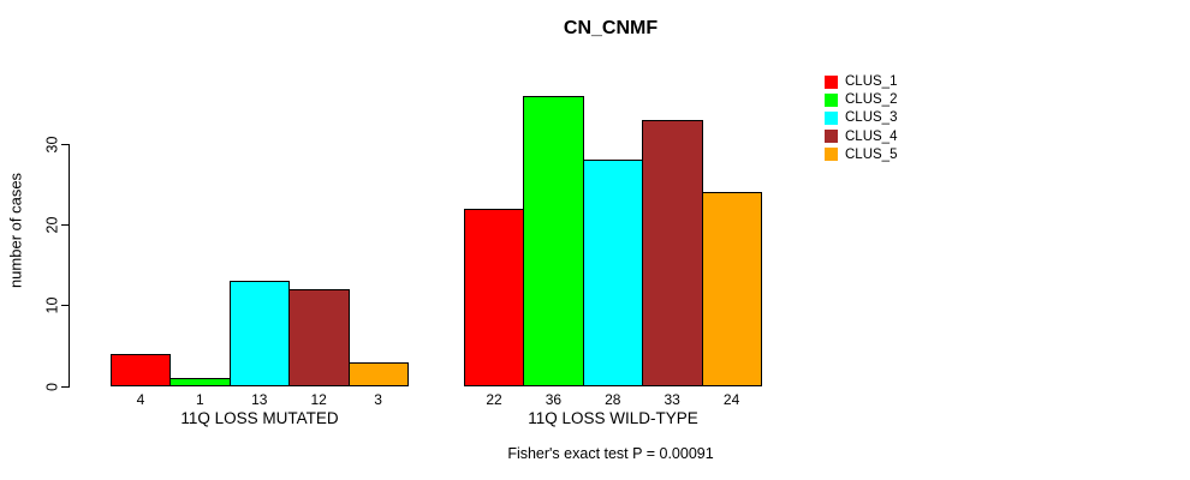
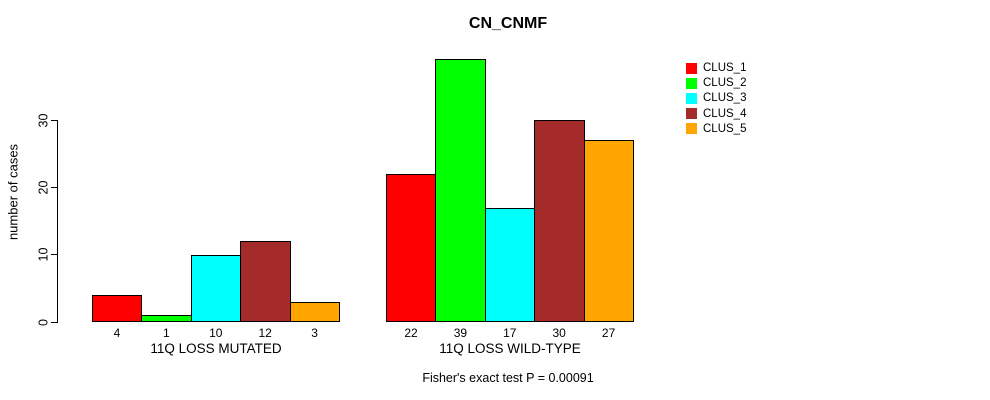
CLUS_3/11Q LOSS MUTATED: 13 -> 10
CLUS_2/11Q LOSS WILD-TYPE: 36 -> 39
CLUS_3/11Q LOSS WILD-TYPE: 28 -> 17
CLUS_4/11Q LOSS WILD-TYPE: 33 -> 30
CLUS_5/11Q LOSS WILD-TYPE: 24 -> 27
